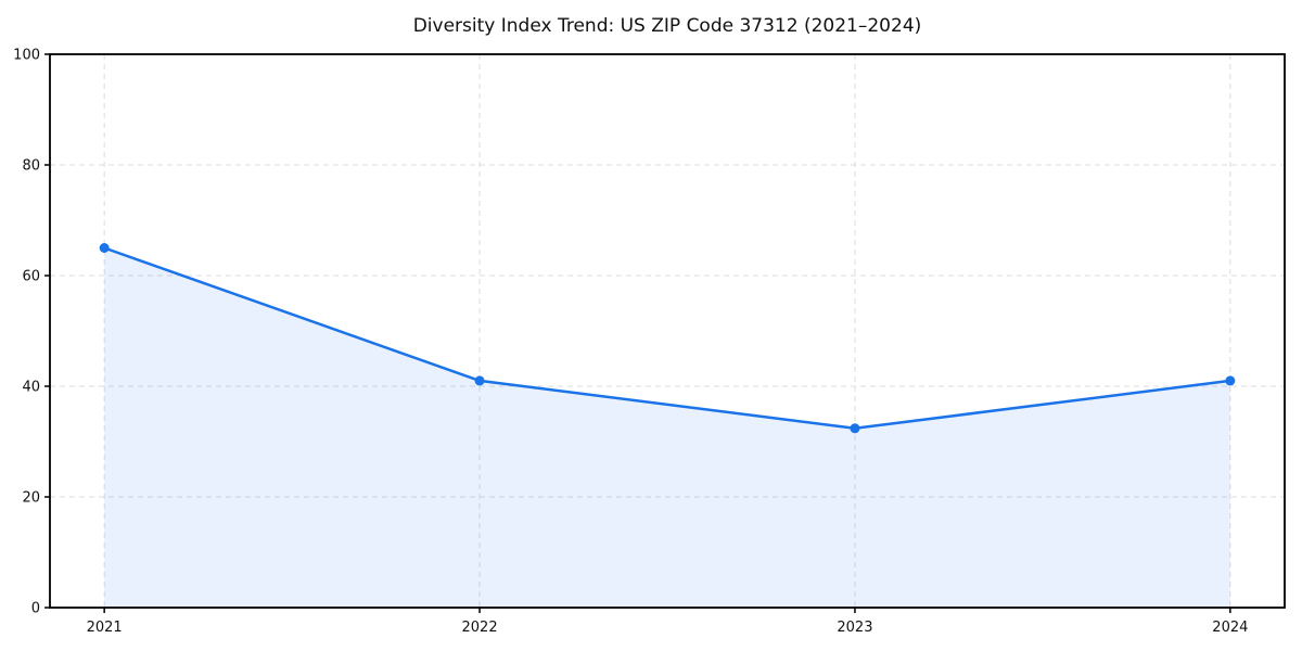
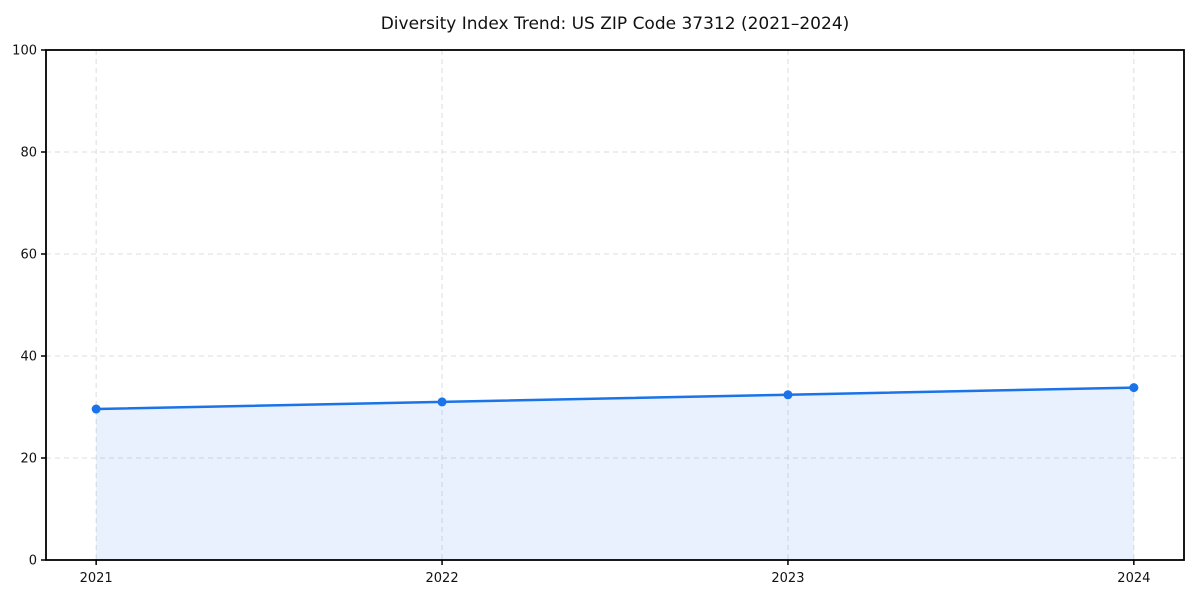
2021: 65 -> 30
2022: 41 -> 31
2024: 41 -> 34
